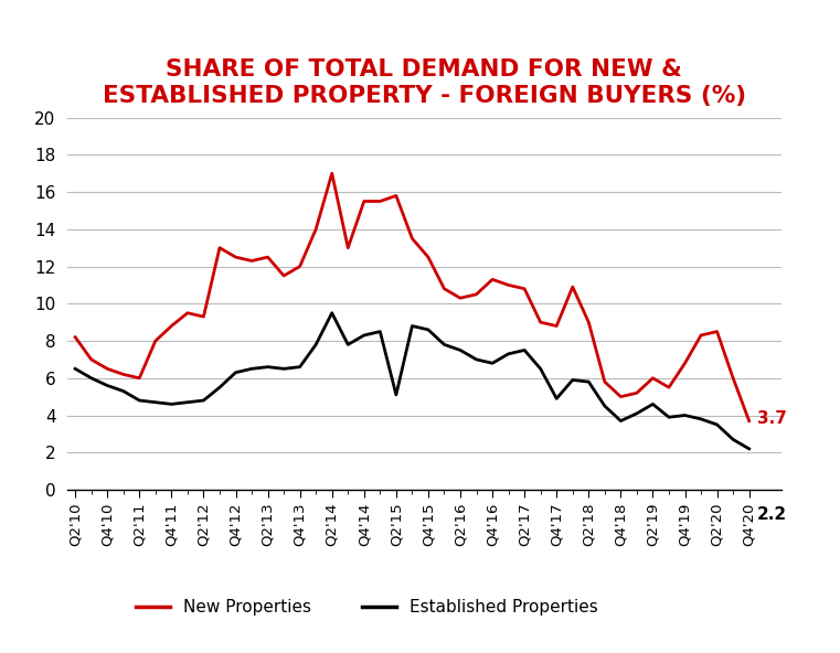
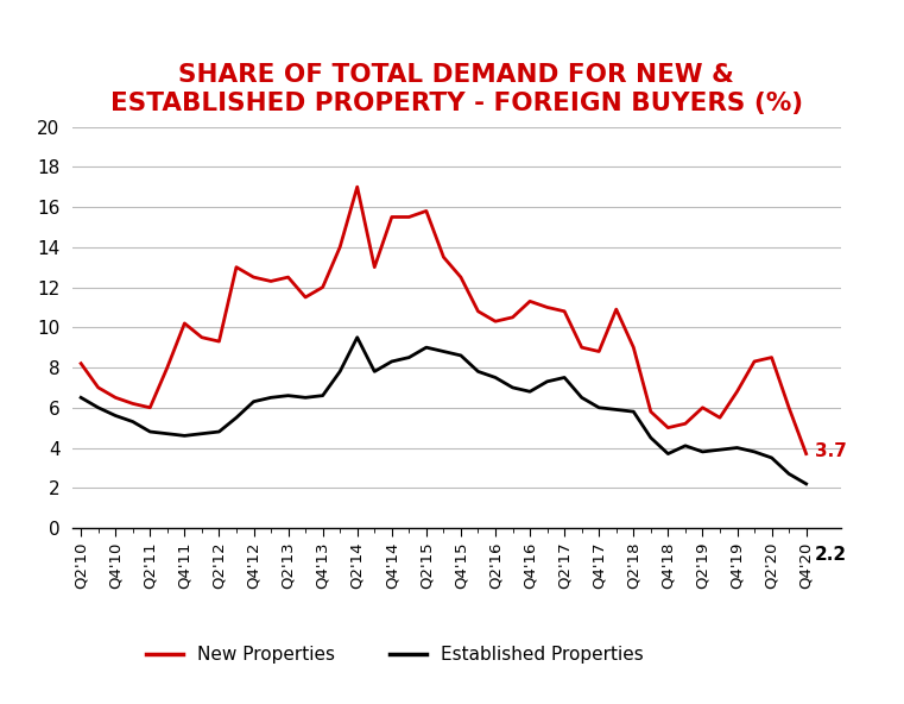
New Properties/Q4'11: 8.8 -> 10.2
Established Properties/Q2'15: 5.1 -> 9.0
Established Properties/Q4'17: 4.9 -> 6.0
Established Properties/Q2'19: 4.6 -> 3.8
